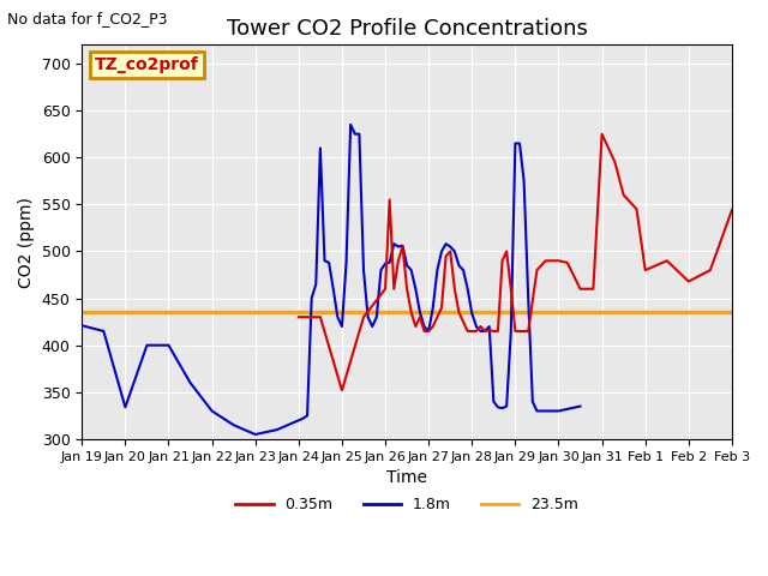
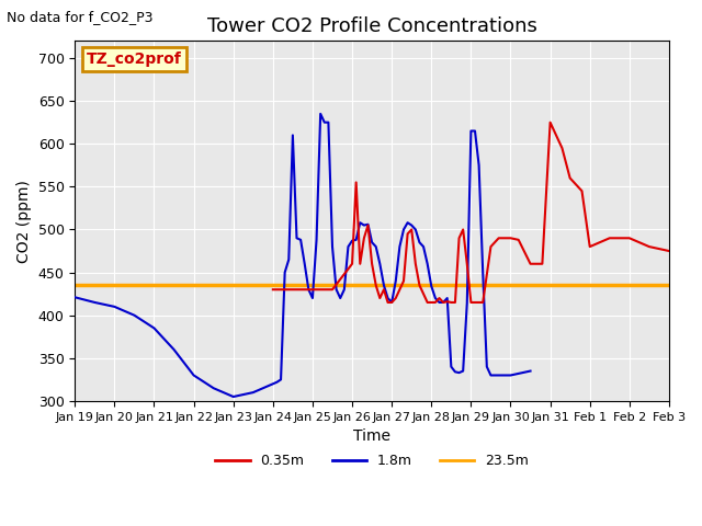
1.8m/Jan 20: 334 -> 410
1.8m/Jan 21: 400 -> 385
0.35m/Jan 25: 352 -> 430
0.35m/Feb 2: 468 -> 490
0.35m/Feb 3: 544 -> 475
